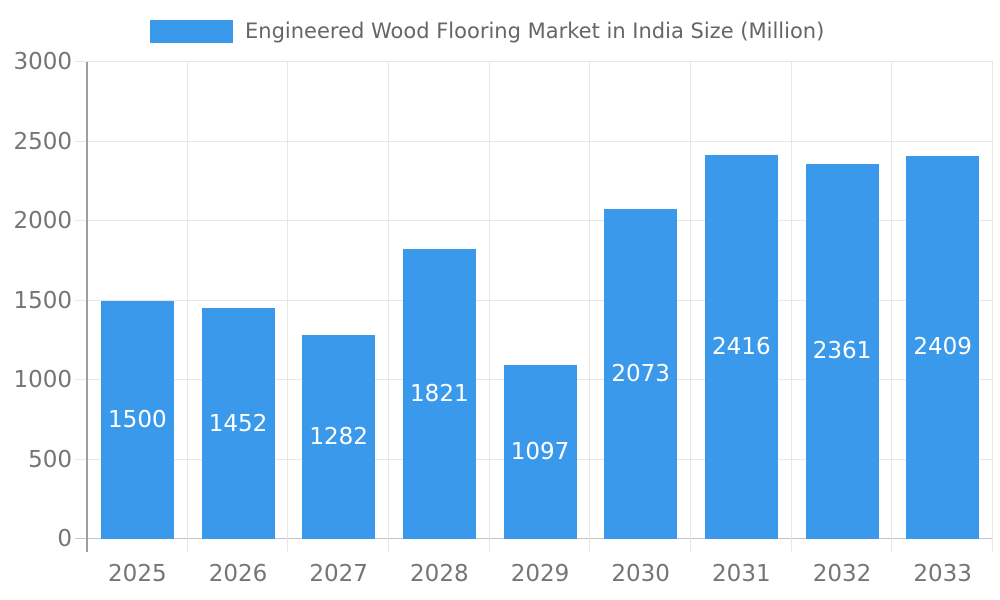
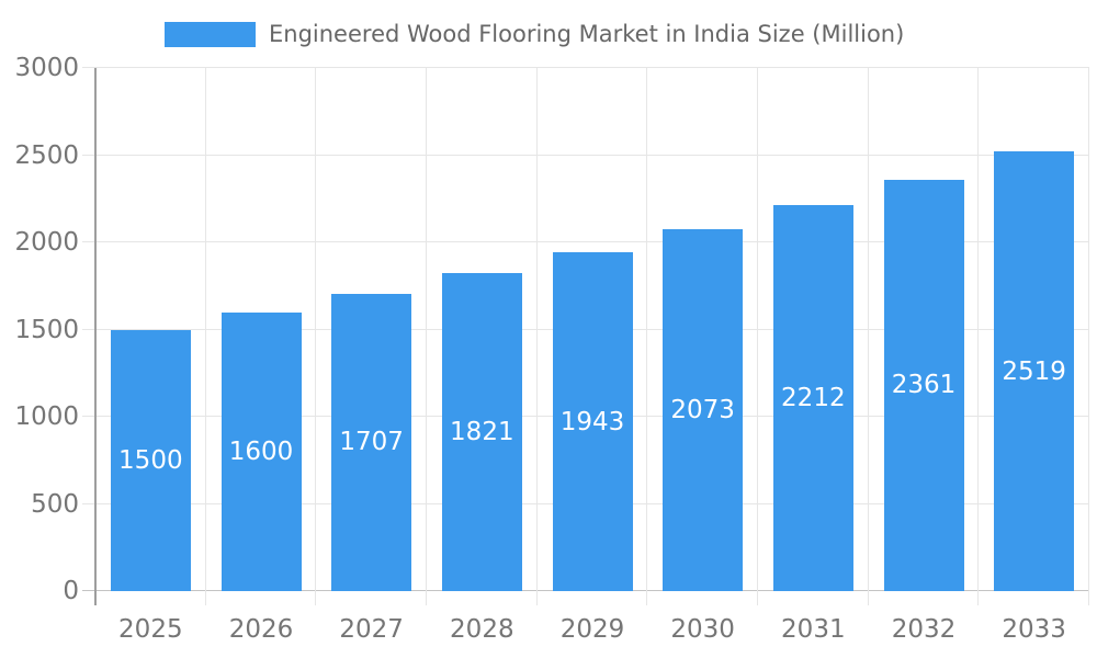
2026: 1452 -> 1600
2027: 1282 -> 1707
2029: 1097 -> 1943
2031: 2416 -> 2212
2033: 2409 -> 2519
